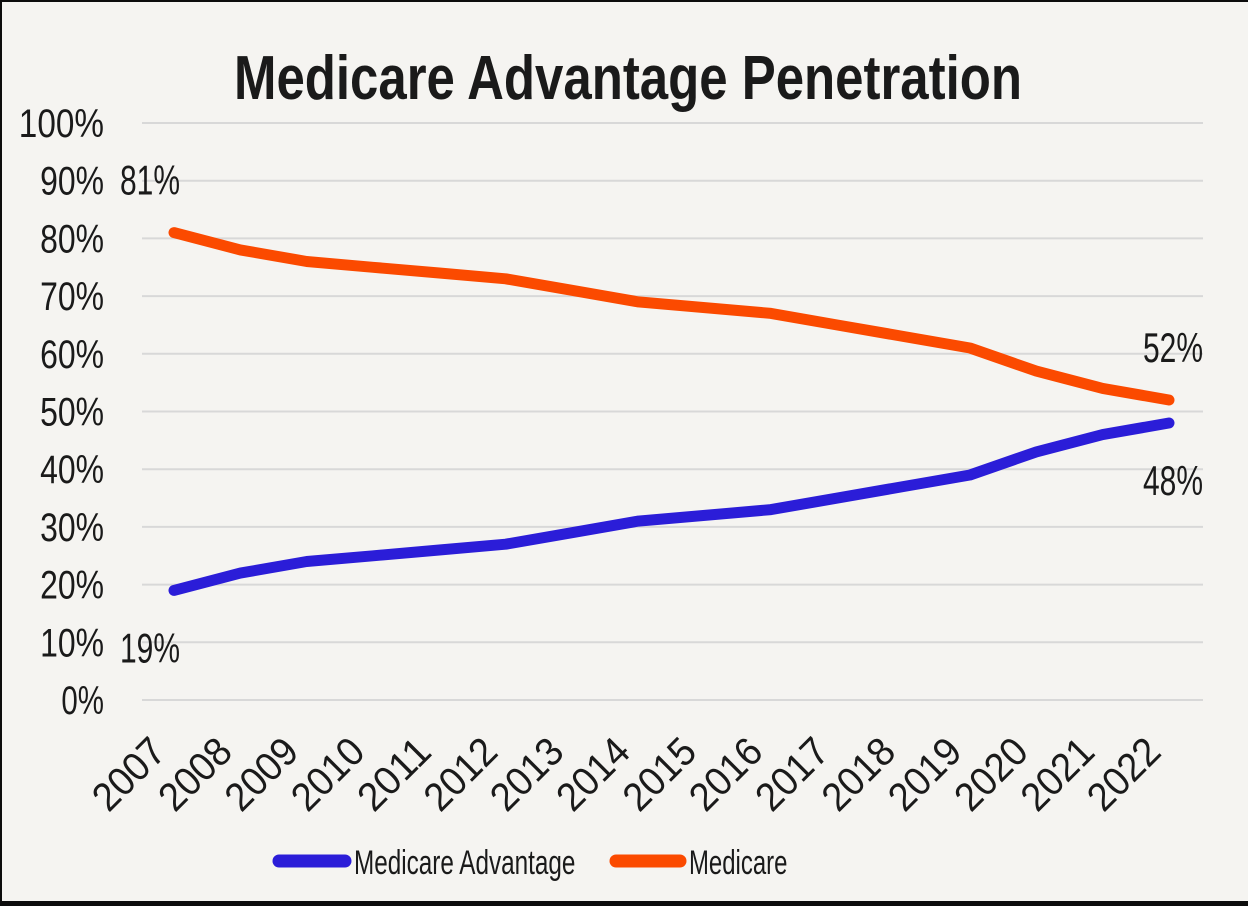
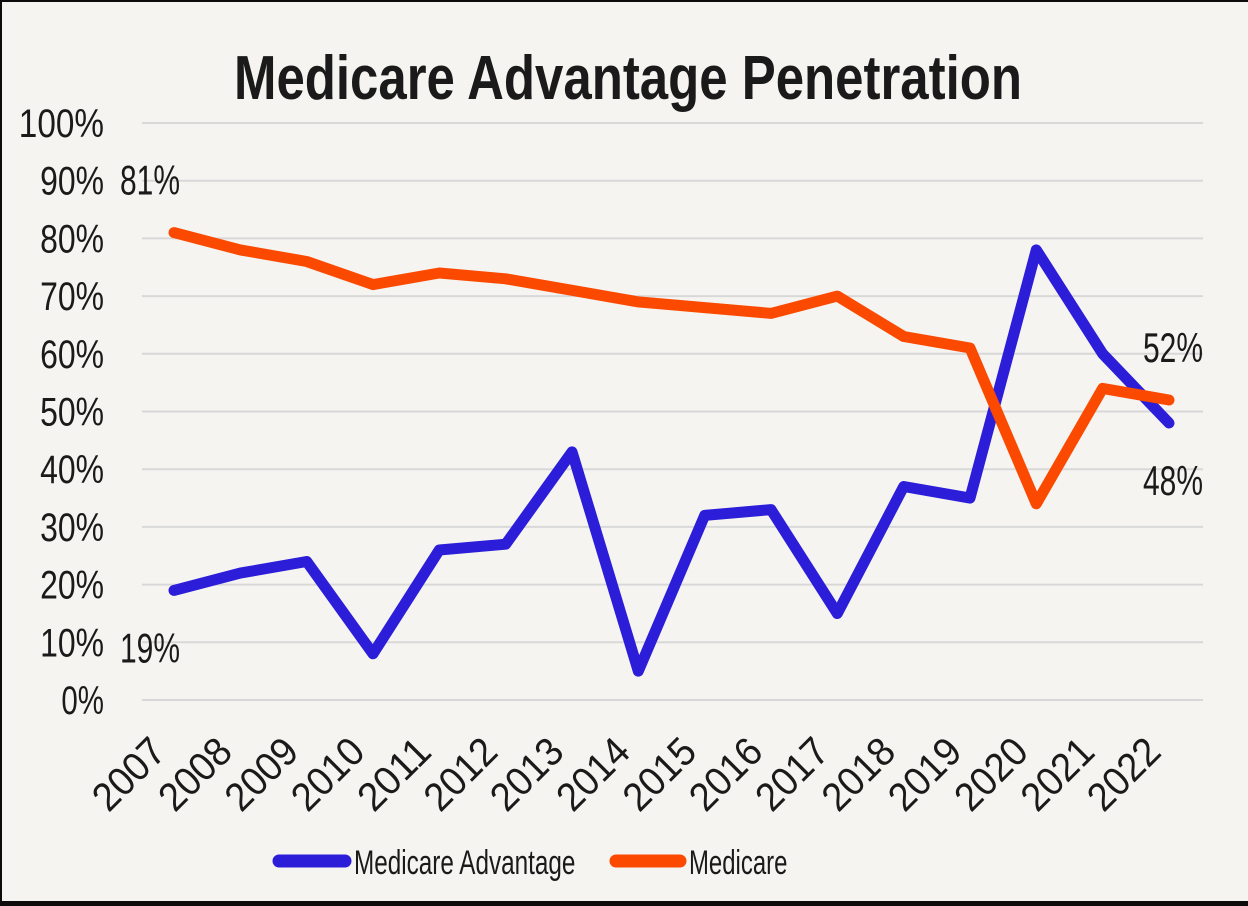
Medicare Advantage/2010: 25% -> 8%
Medicare/2010: 75% -> 72%
Medicare Advantage/2013: 29% -> 43%
Medicare Advantage/2014: 31% -> 5%
Medicare Advantage/2017: 35% -> 15%
Medicare/2017: 65% -> 70%
Medicare Advantage/2019: 39% -> 35%
Medicare Advantage/2020: 43% -> 78%
Medicare/2020: 57% -> 34%
Medicare Advantage/2021: 46% -> 60%
